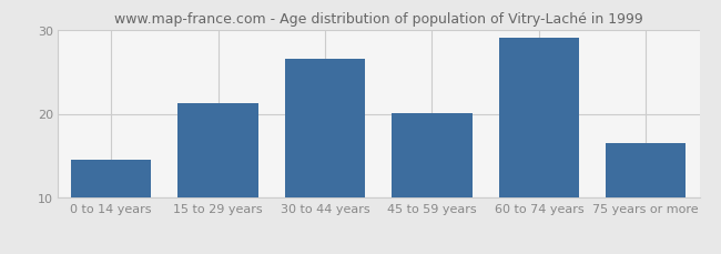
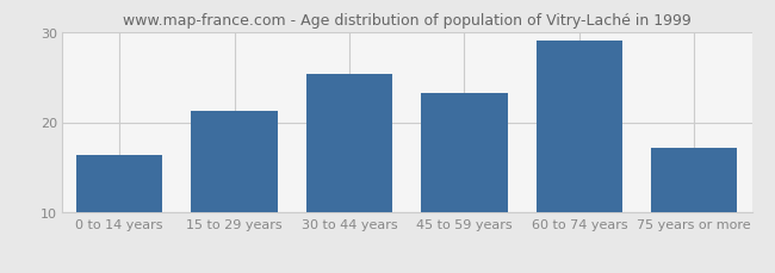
0 to 14 years: 14.5 -> 16.4
30 to 44 years: 26.5 -> 25.4
45 to 59 years: 20.1 -> 23.2
75 years or more: 16.5 -> 17.2
